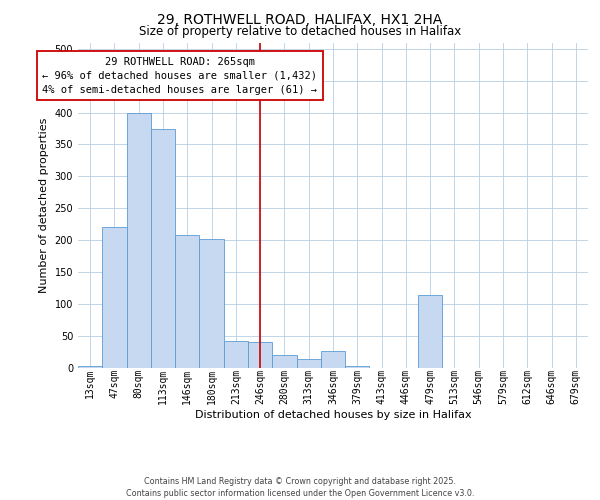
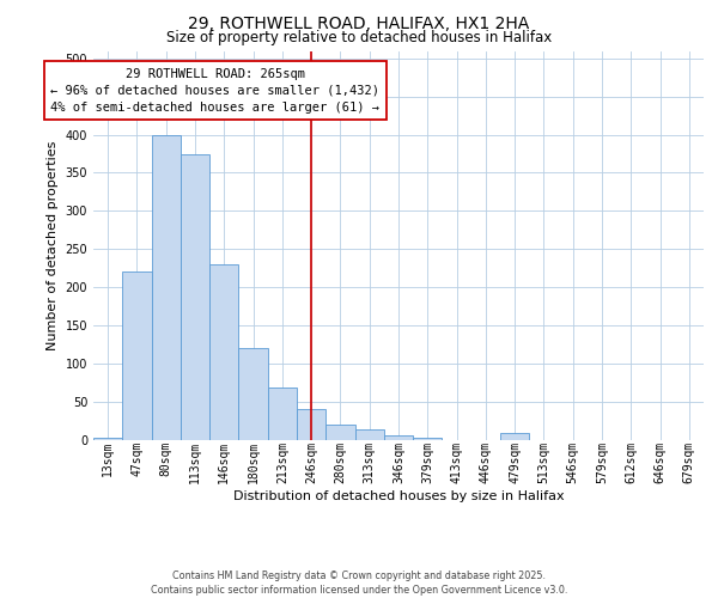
146sqm: 208 -> 230
180sqm: 202 -> 120
213sqm: 42 -> 68
346sqm: 26 -> 5
479sqm: 114 -> 8
